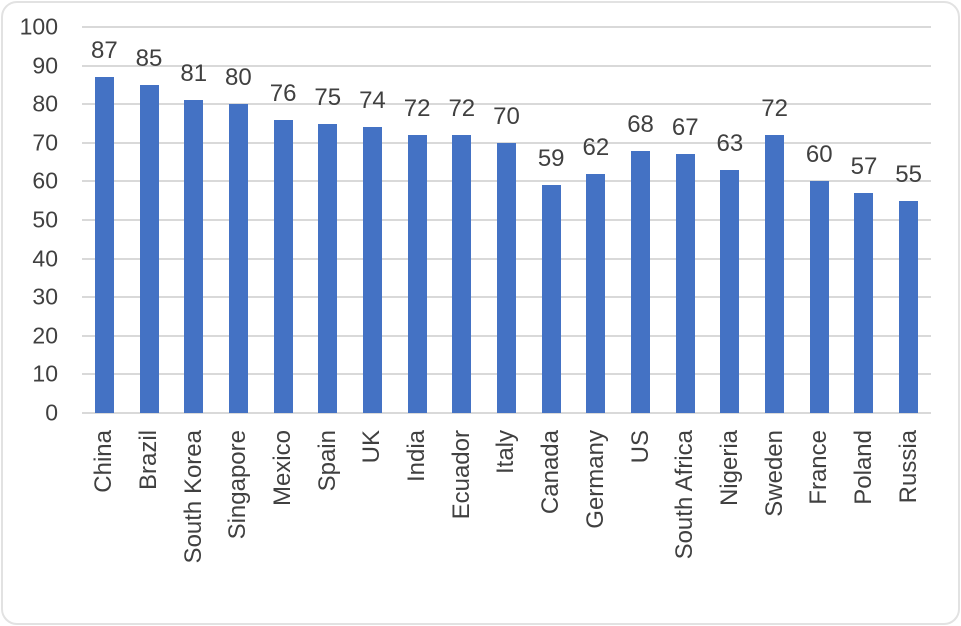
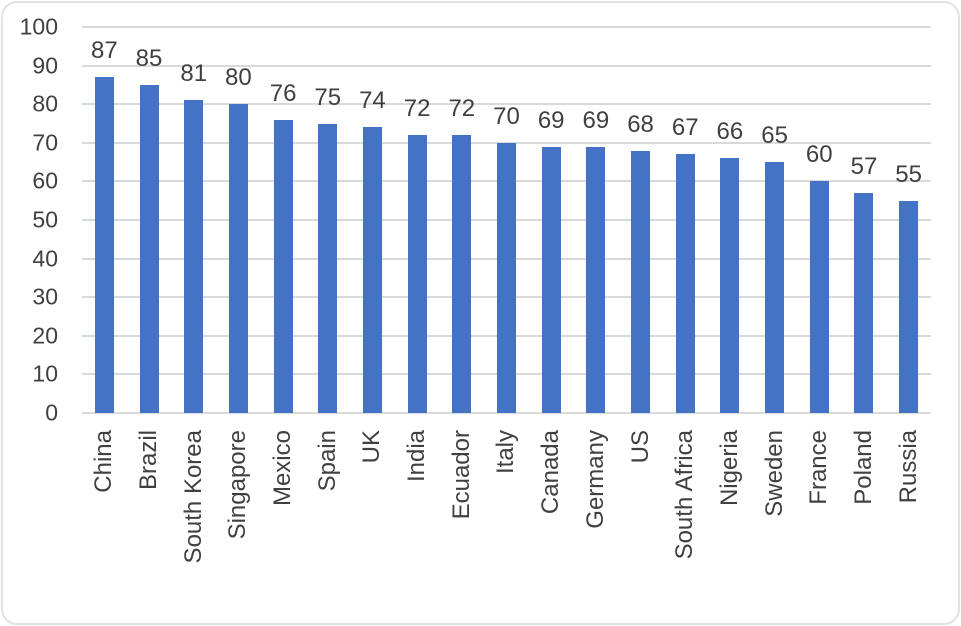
Canada: 59 -> 69
Germany: 62 -> 69
Nigeria: 63 -> 66
Sweden: 72 -> 65
